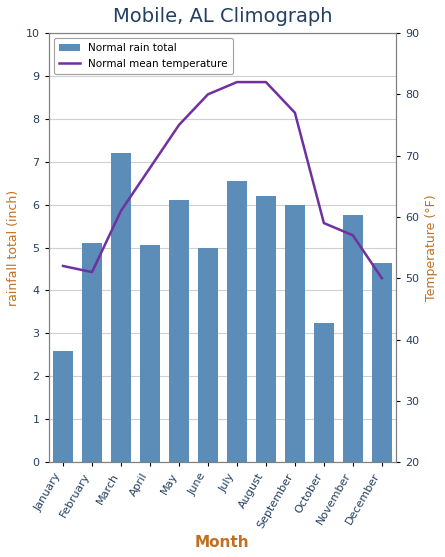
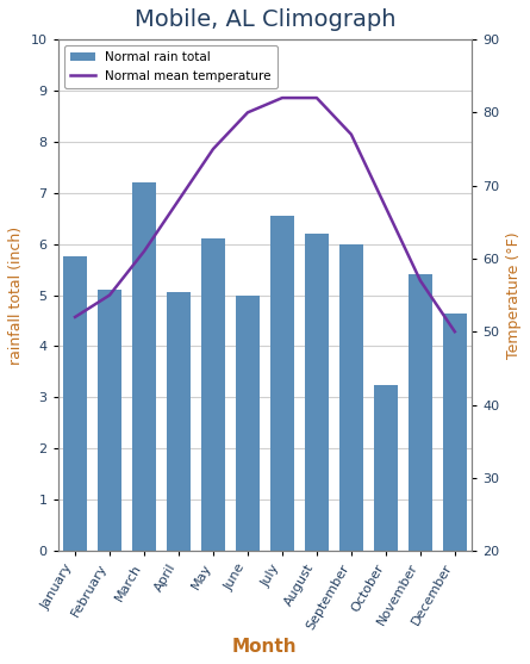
Normal rain total/January: 2.60 -> 5.75
Normal mean temperature/February: 51 -> 55
Normal mean temperature/October: 59 -> 67
Normal rain total/November: 5.75 -> 5.40
